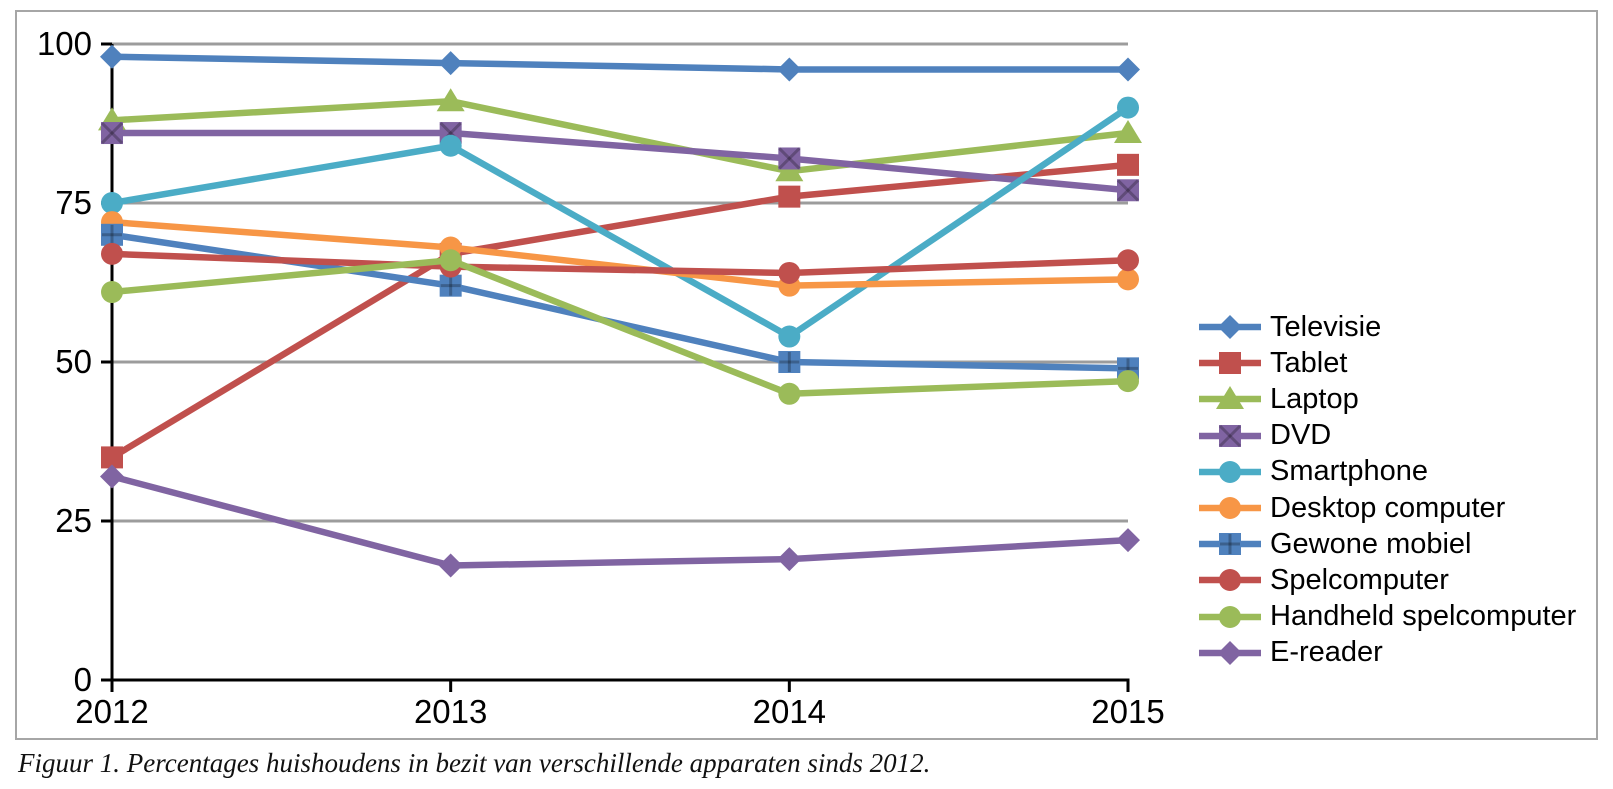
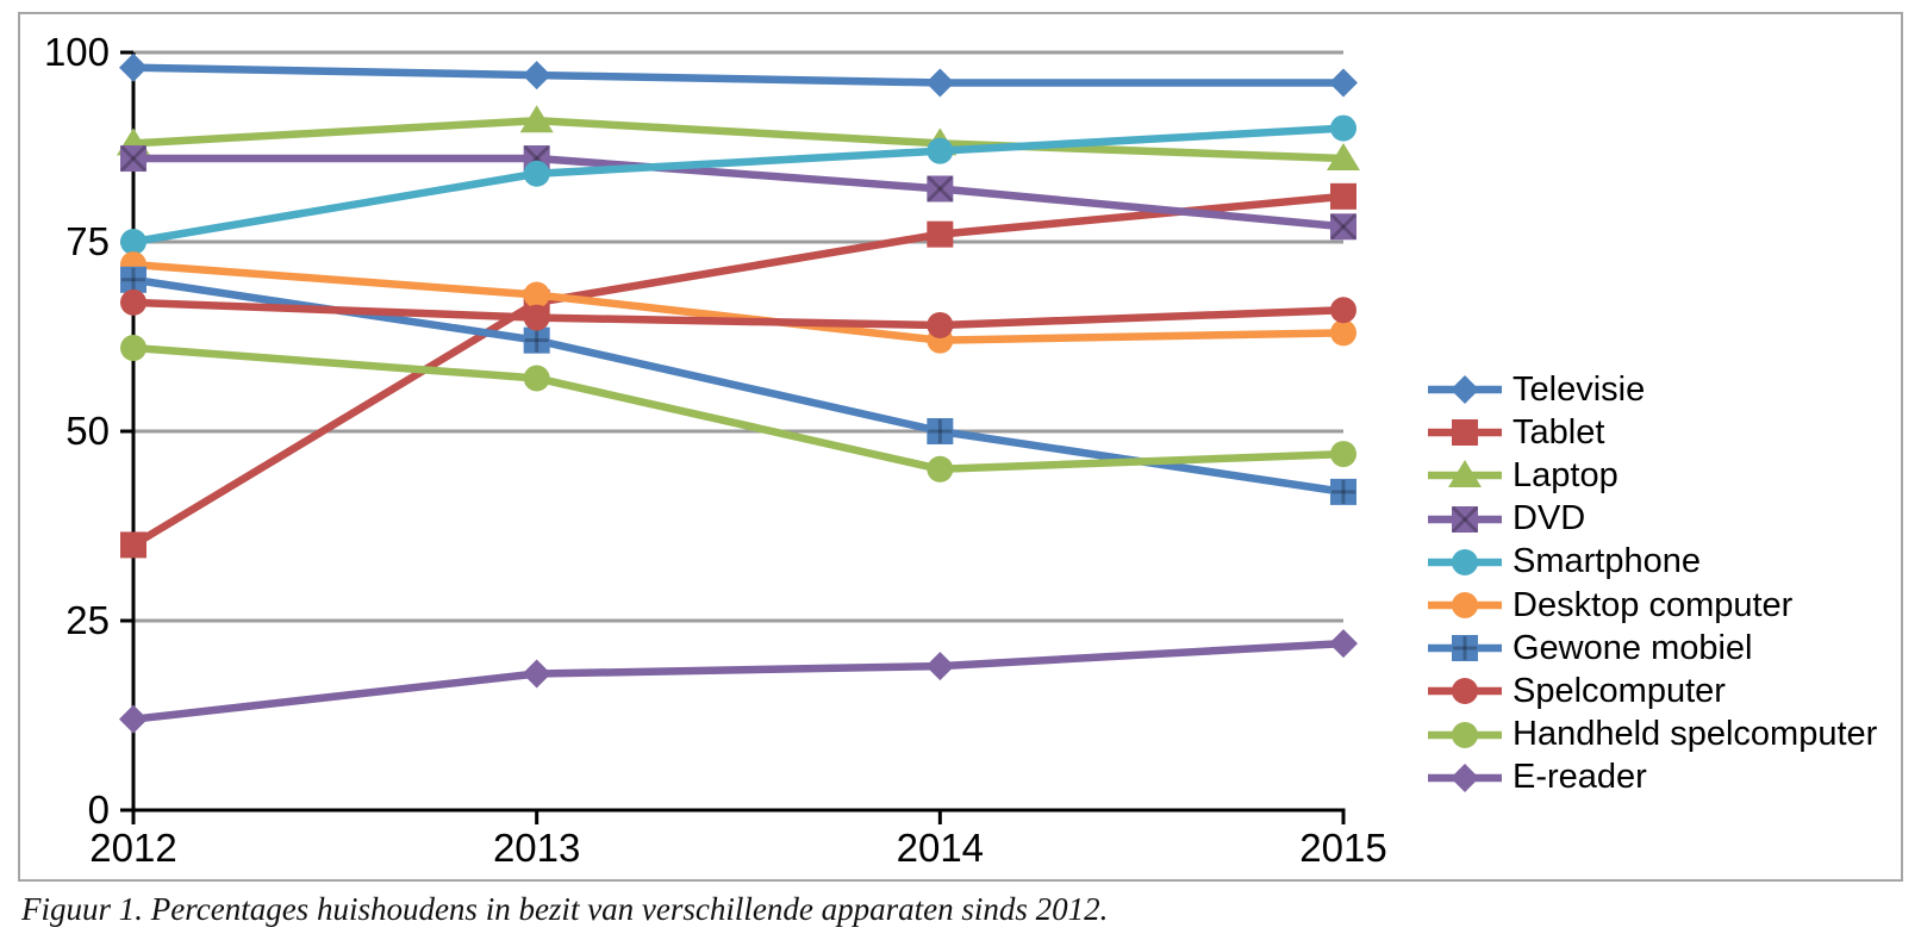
E-reader/2012: 32 -> 12
Handheld spelcomputer/2013: 66 -> 57
Laptop/2014: 80 -> 88
Smartphone/2014: 54 -> 87
Gewone mobiel/2015: 49 -> 42
